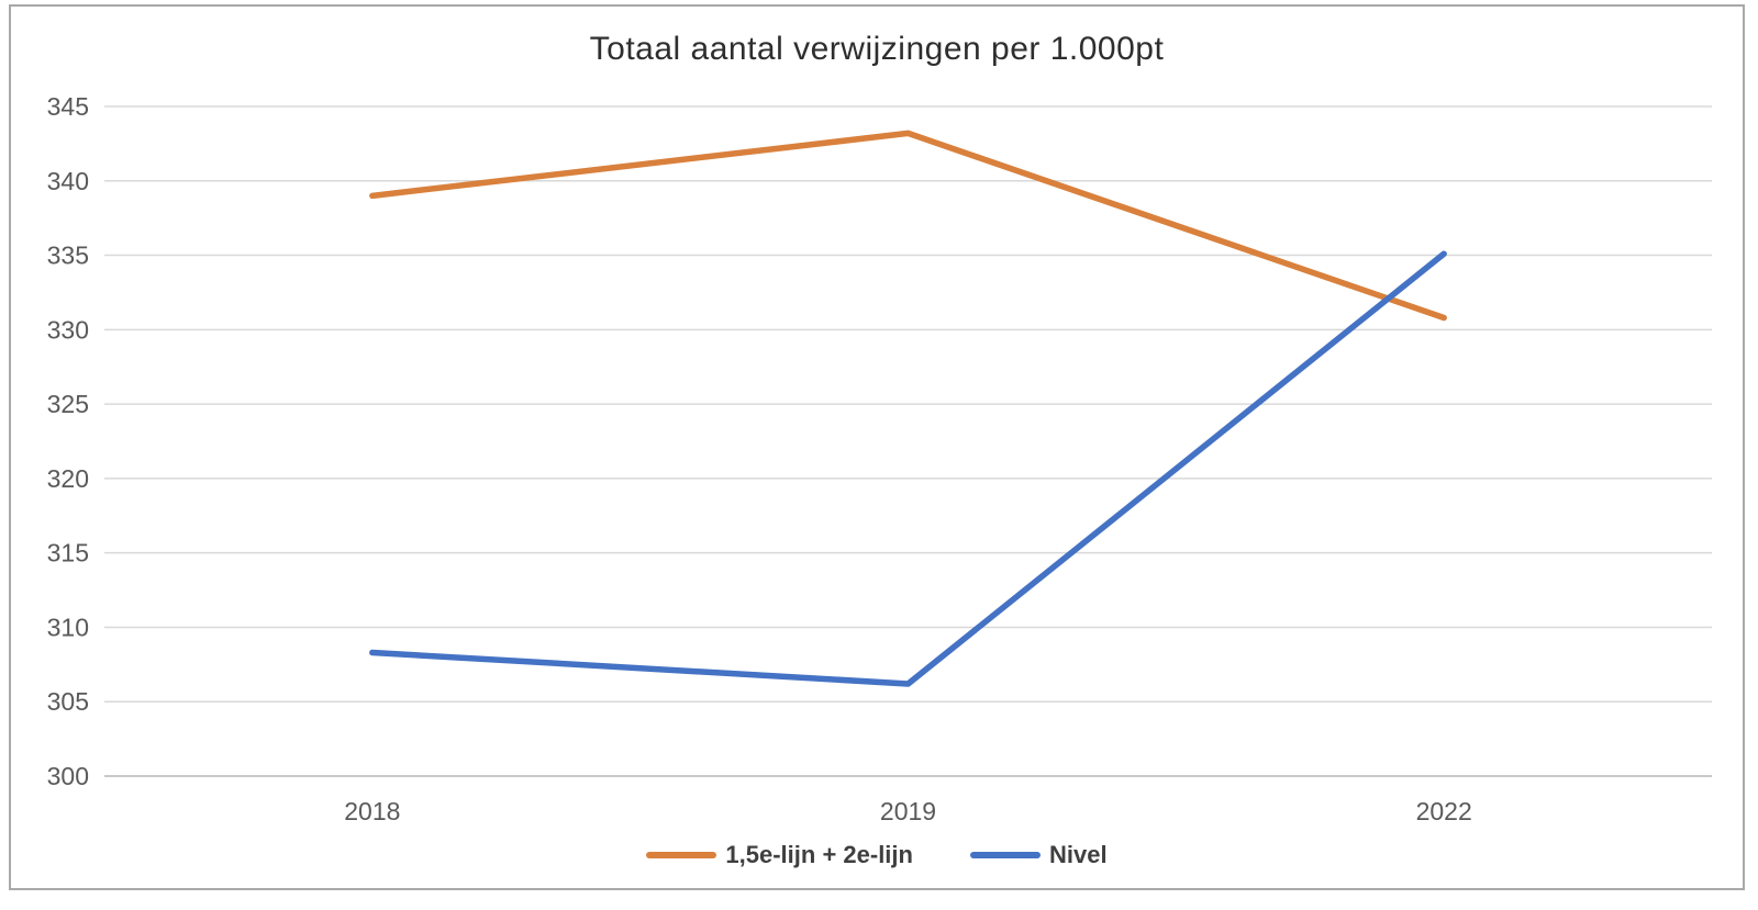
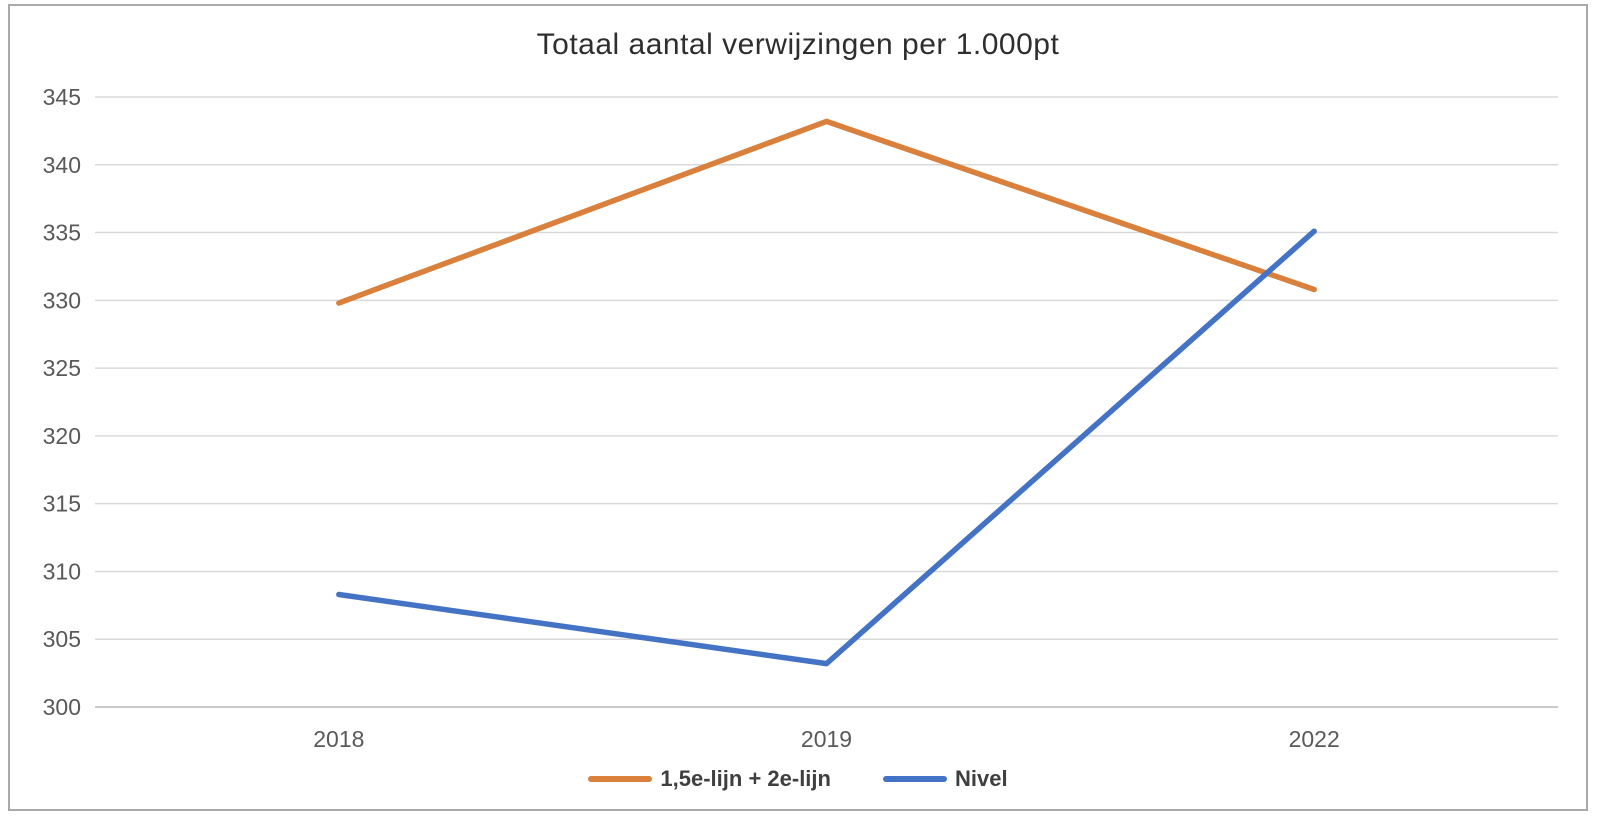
1,5e-lijn + 2e-lijn/2018: 339.0 -> 329.8
Nivel/2019: 306.2 -> 303.2
